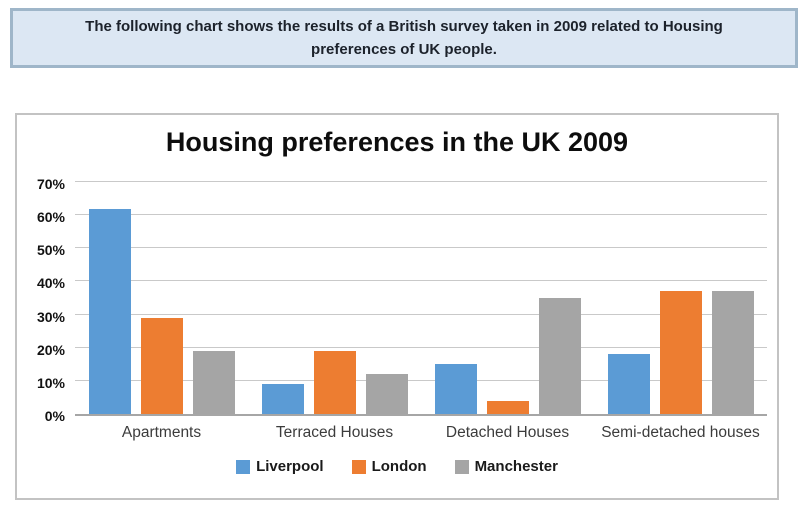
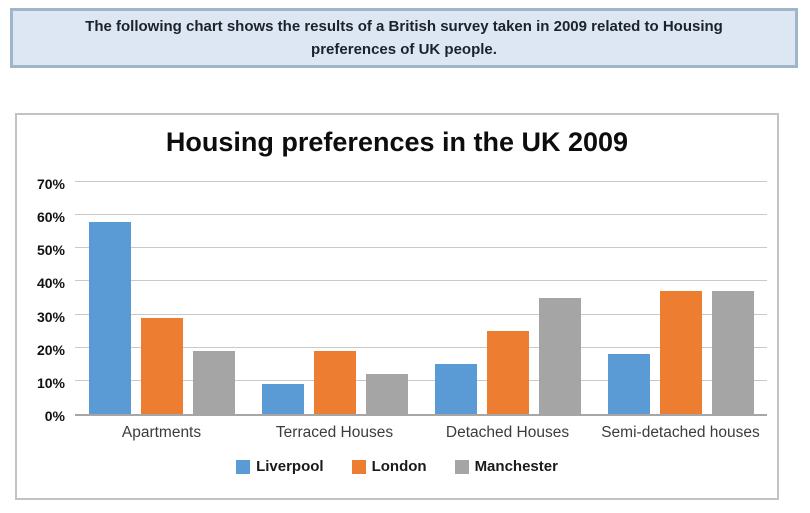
Liverpool/Apartments: 62% -> 58%
London/Detached Houses: 4% -> 25%
